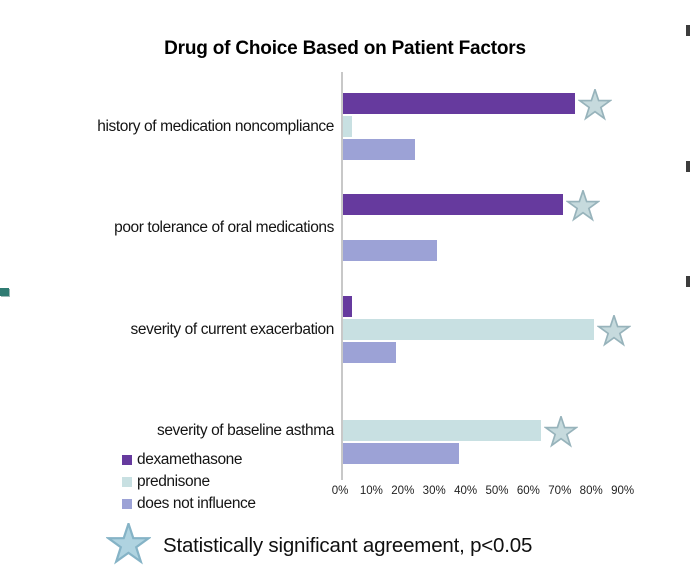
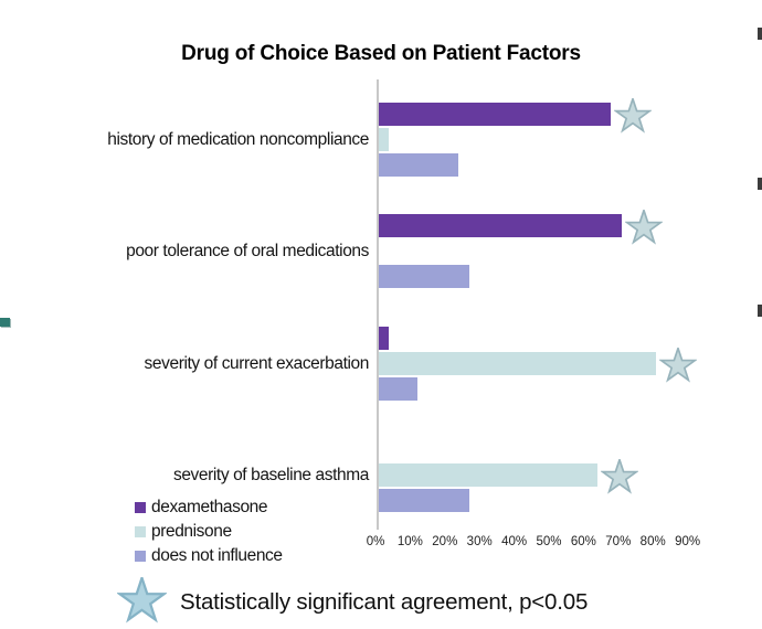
dexamethasone/history of medication noncompliance: 74% -> 67%
does not influence/poor tolerance of oral medications: 30% -> 26%
does not influence/severity of current exacerbation: 17% -> 11%
does not influence/severity of baseline asthma: 37% -> 26%
